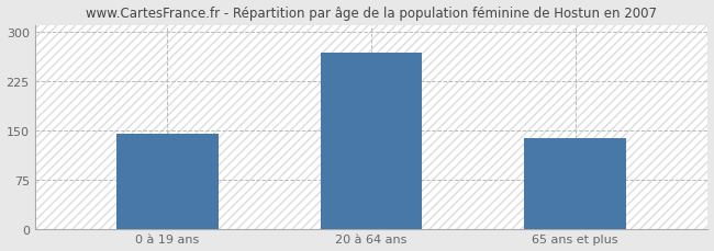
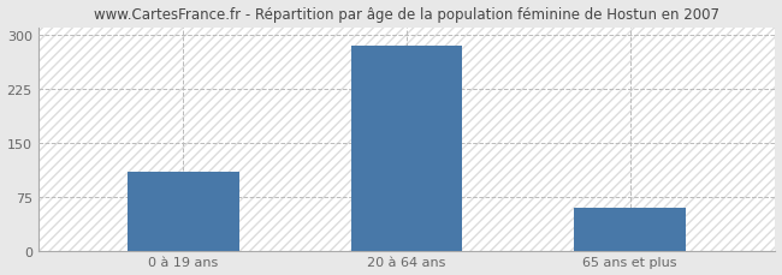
0 à 19 ans: 144 -> 110
20 à 64 ans: 268 -> 285
65 ans et plus: 138 -> 60
